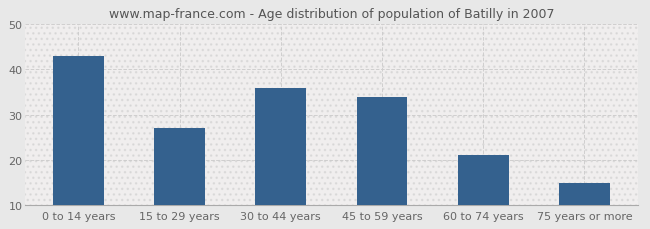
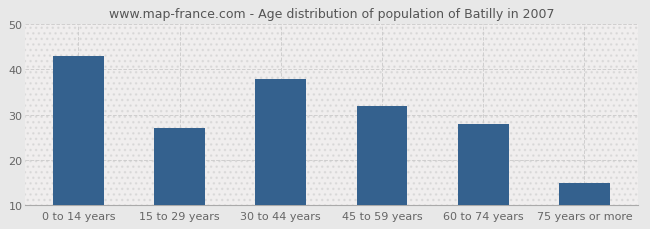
30 to 44 years: 36 -> 38
45 to 59 years: 34 -> 32
60 to 74 years: 21 -> 28
